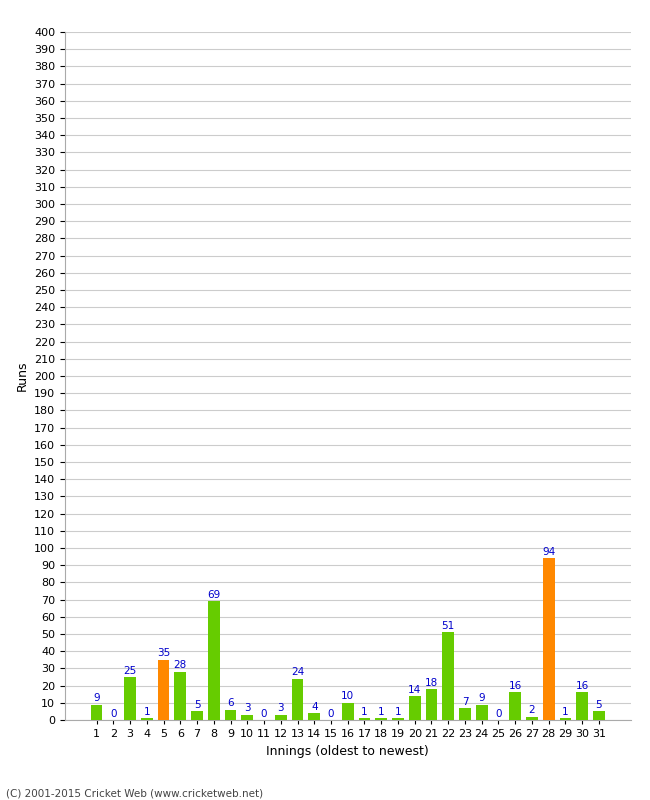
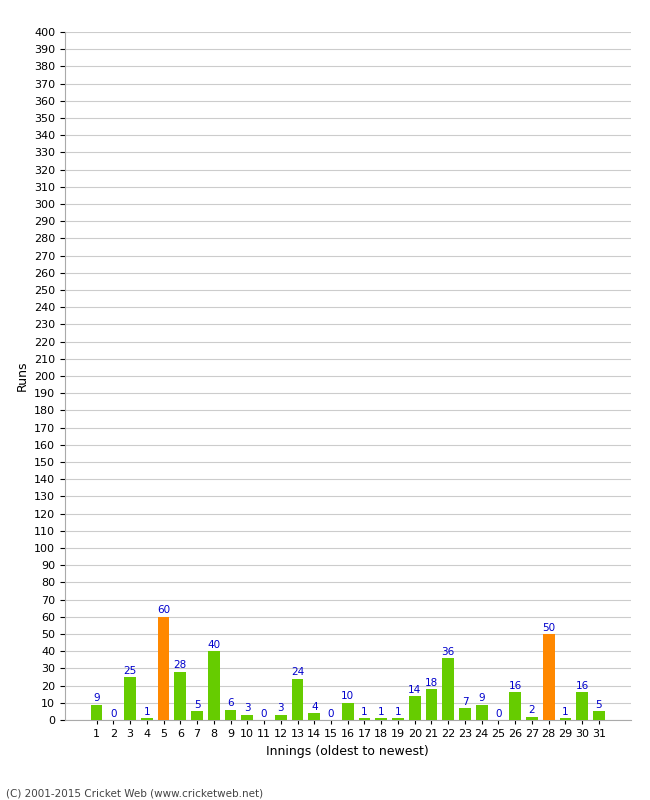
5: 35 -> 60
8: 69 -> 40
22: 51 -> 36
28: 94 -> 50
